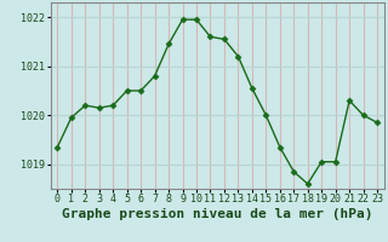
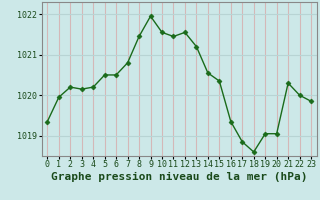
10: 1021.95 -> 1021.55
11: 1021.60 -> 1021.45
15: 1020.00 -> 1020.35
